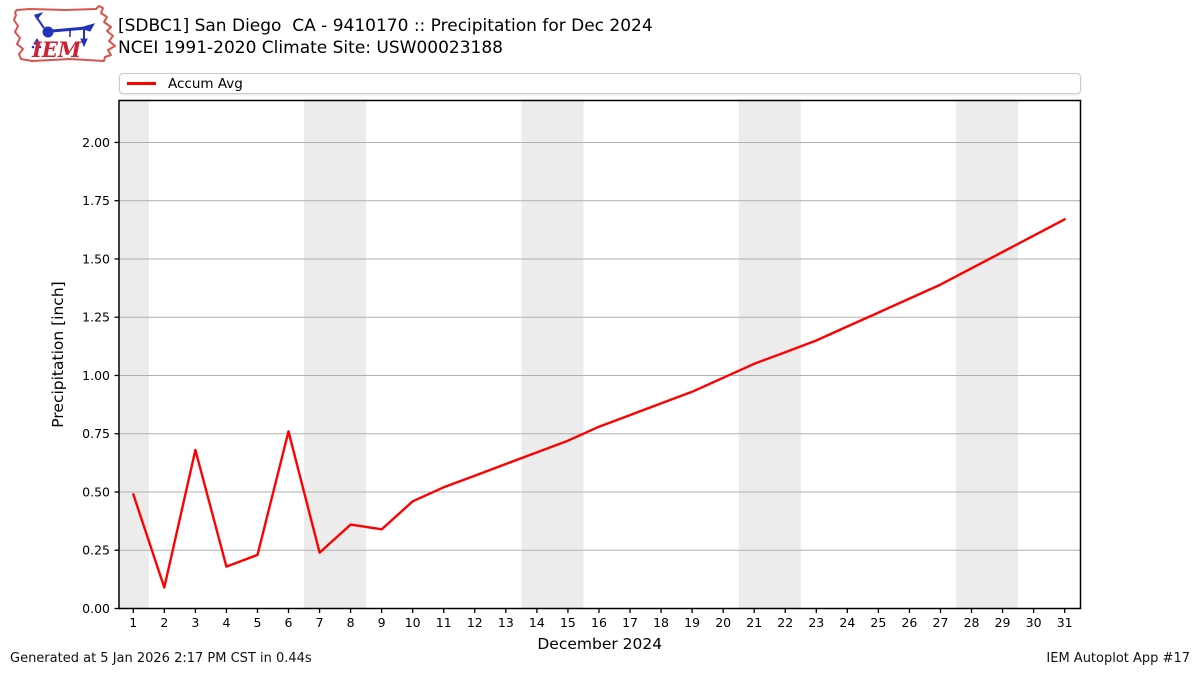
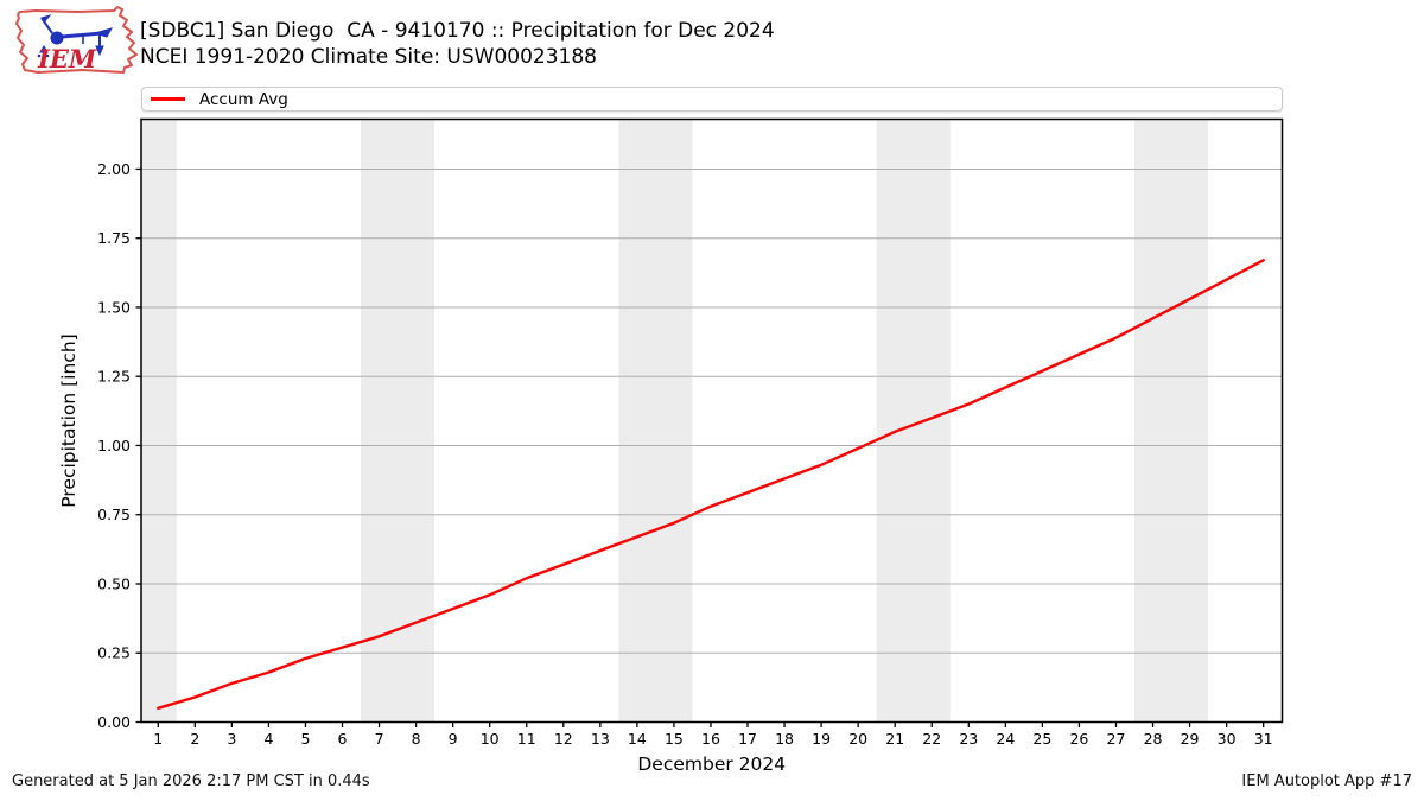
1: 0.49 -> 0.05
3: 0.68 -> 0.14
6: 0.76 -> 0.27
7: 0.24 -> 0.31
9: 0.34 -> 0.41
